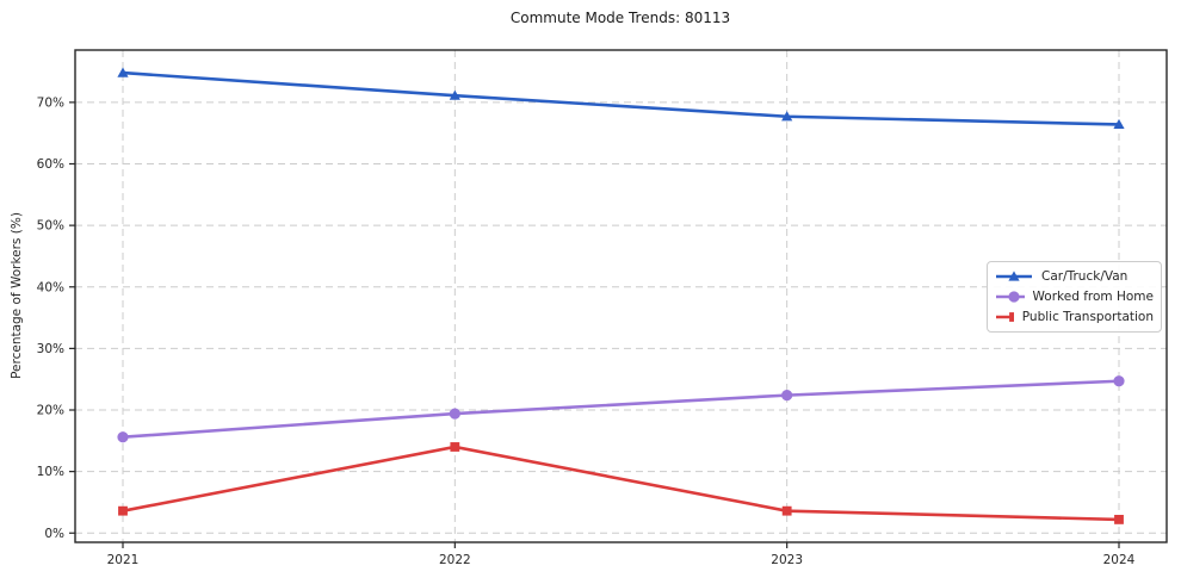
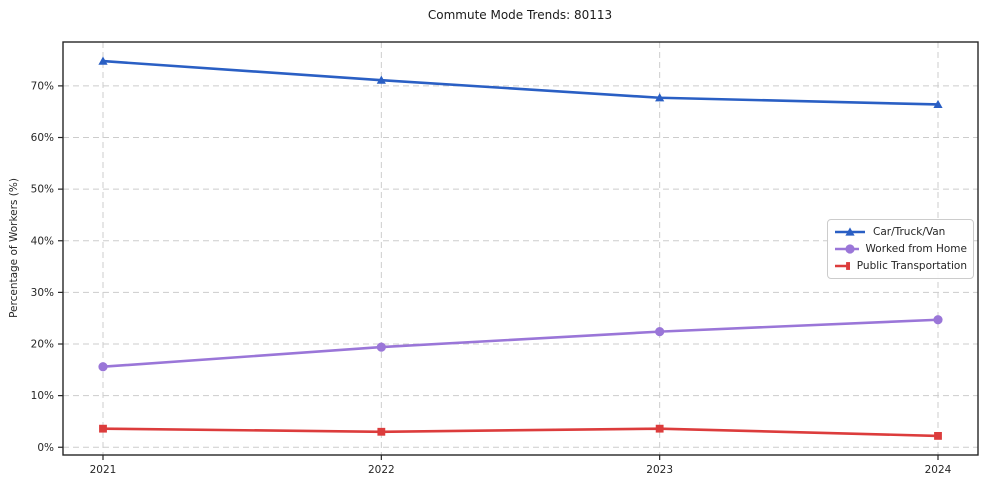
Public Transportation/2022: 14% -> 3%
